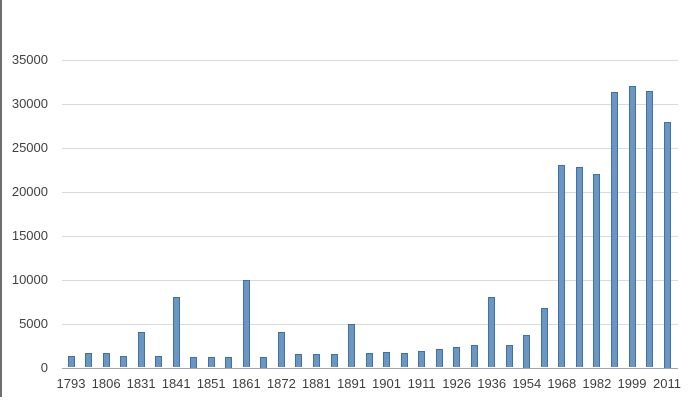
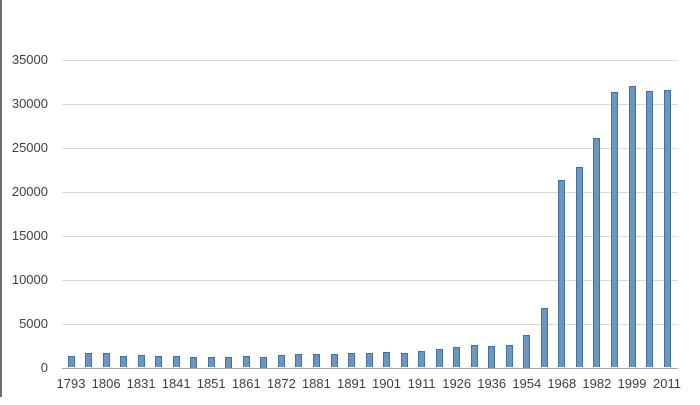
1831: 4000 -> 1000
1841: 8000 -> 1000
1861: 10000 -> 1000
1872: 4000 -> 1000
1891: 5000 -> 2000
1936: 8000 -> 2000
1968: 23000 -> 21000
1982: 22000 -> 26000
2011: 28000 -> 32000
